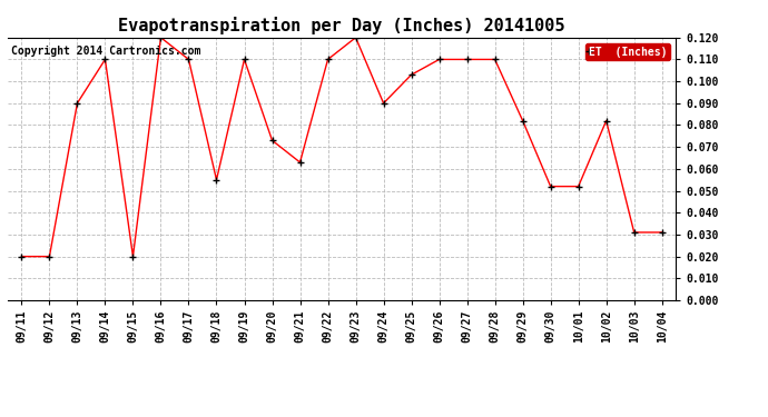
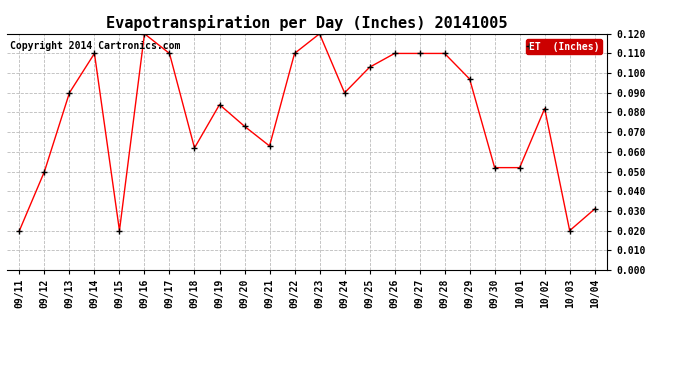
09/12: 0.020 -> 0.050
09/18: 0.055 -> 0.062
09/19: 0.110 -> 0.084
09/29: 0.082 -> 0.097
10/03: 0.031 -> 0.020
